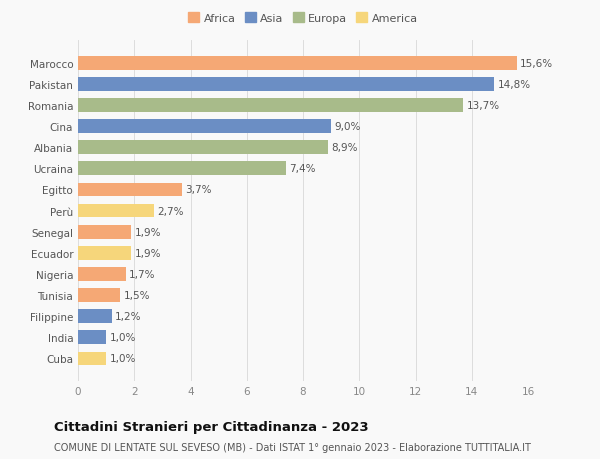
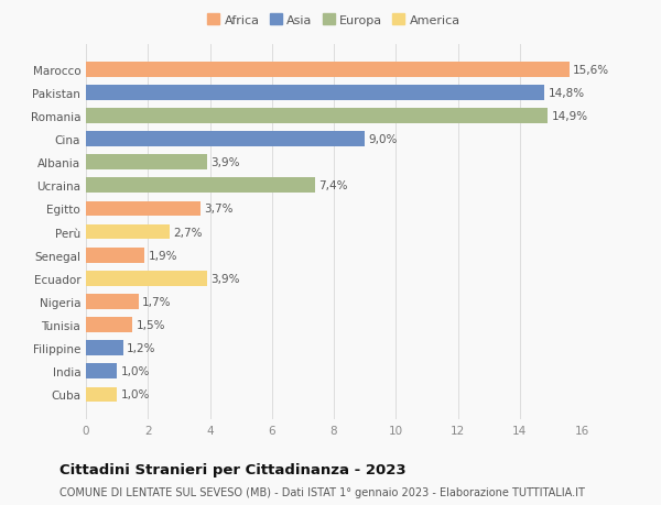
Romania: 13,7% -> 14,9%
Albania: 8,9% -> 3,9%
Ecuador: 1,9% -> 3,9%
